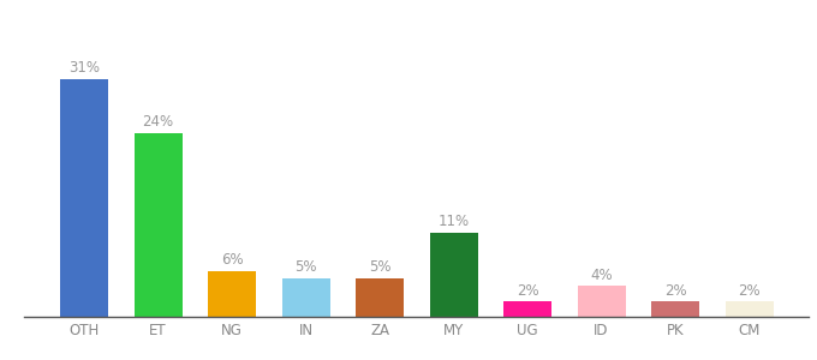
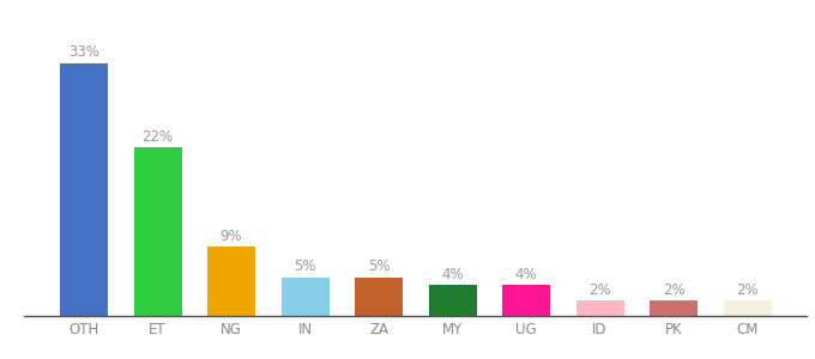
OTH: 31% -> 33%
ET: 24% -> 22%
NG: 6% -> 9%
MY: 11% -> 4%
UG: 2% -> 4%
ID: 4% -> 2%
